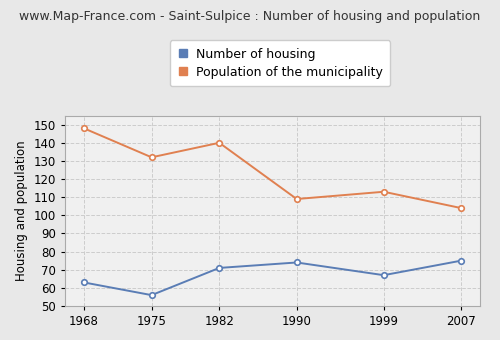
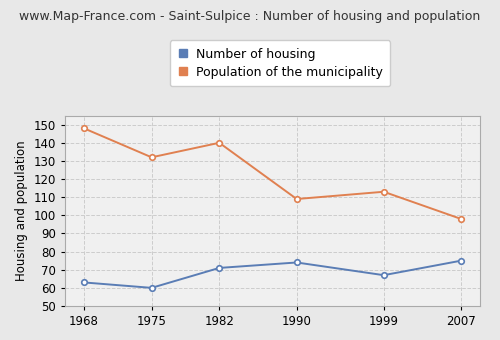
Number of housing/1975: 56 -> 60
Population of the municipality/2007: 104 -> 98
